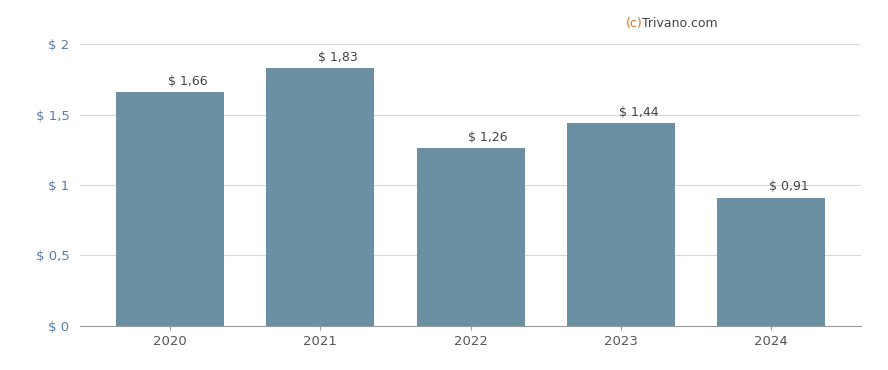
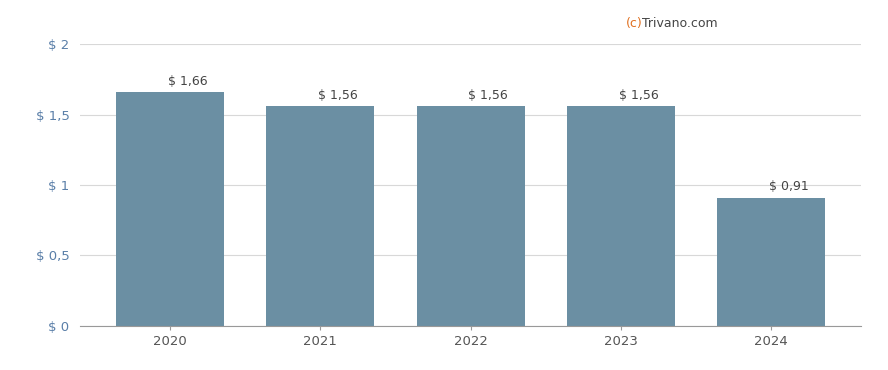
2021: 1,83 -> 1,56
2022: 1,26 -> 1,56
2023: 1,44 -> 1,56
